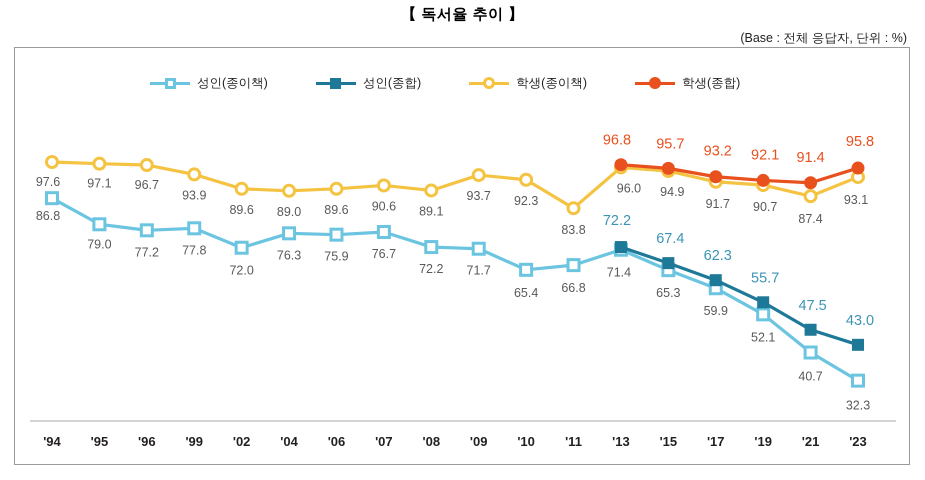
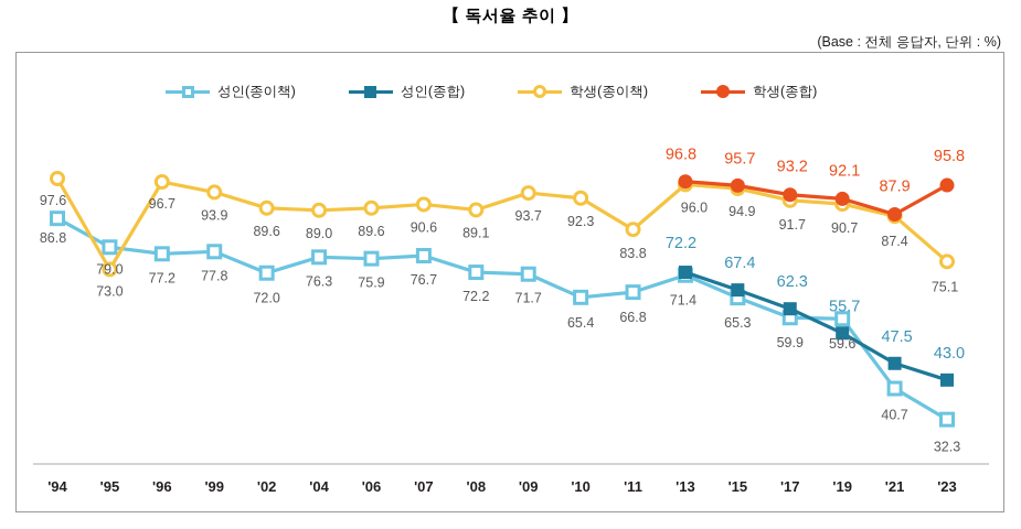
학생(종이책)/'95: 97.1 -> 73.0
성인(종이책)/'19: 52.1 -> 59.6
학생(종합)/'21: 91.4 -> 87.9
학생(종이책)/'23: 93.1 -> 75.1
